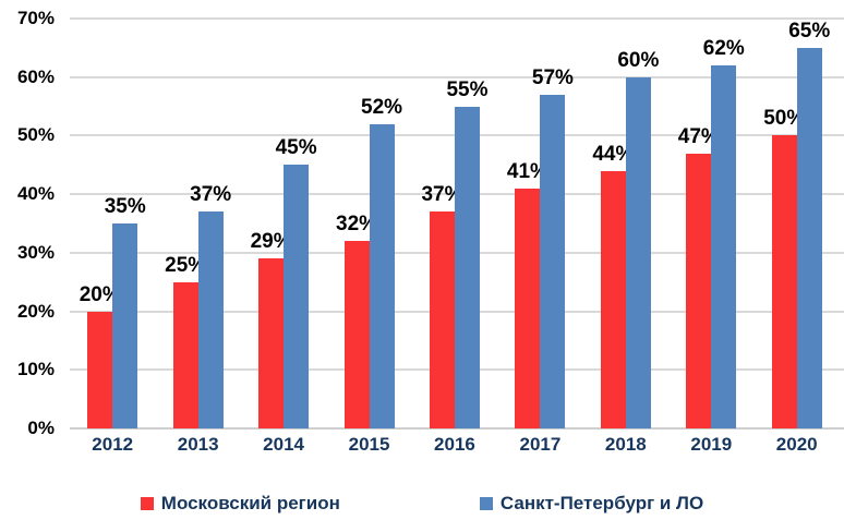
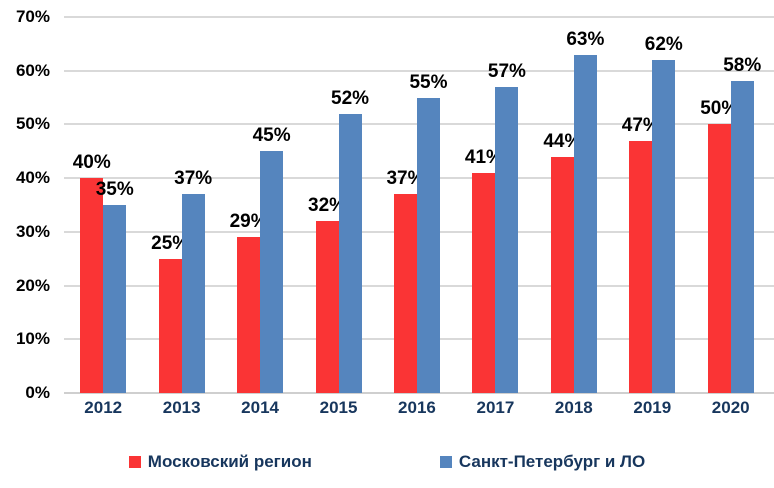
Московский регион/2012: 20% -> 40%
Санкт-Петербург и ЛО/2018: 60% -> 63%
Санкт-Петербург и ЛО/2020: 65% -> 58%
